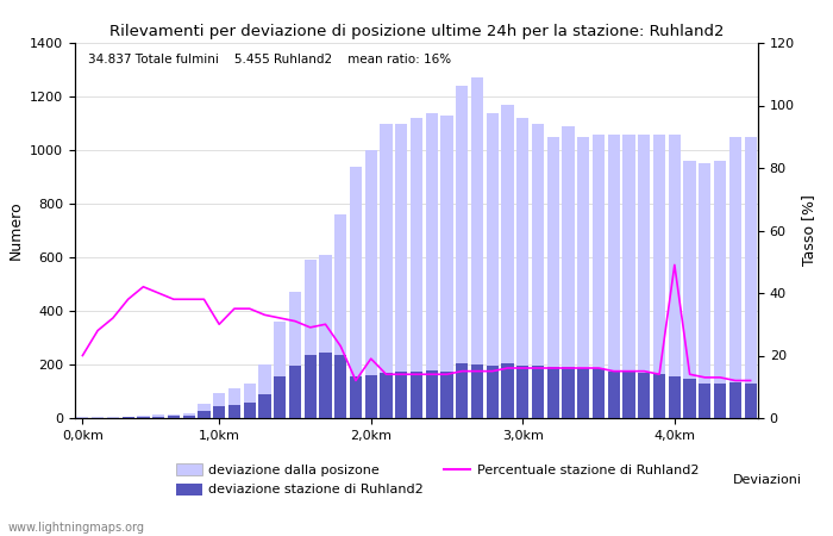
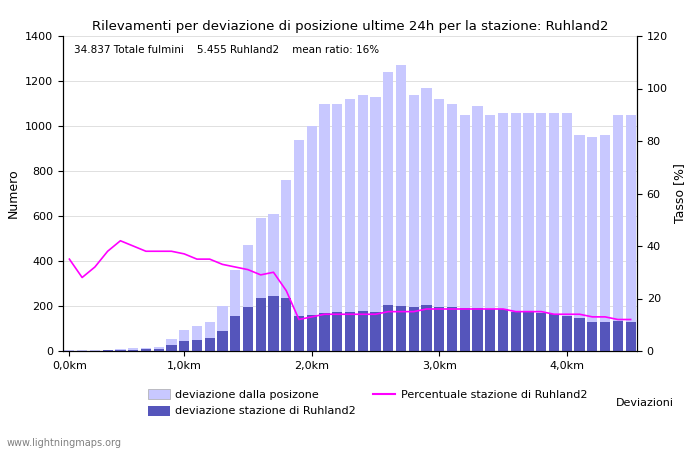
Percentuale stazione di Ruhland2/0,0km: 20 -> 35
Percentuale stazione di Ruhland2/1,0km: 30 -> 37
Percentuale stazione di Ruhland2/2,0km: 19 -> 13
Percentuale stazione di Ruhland2/4,0km: 49 -> 14
